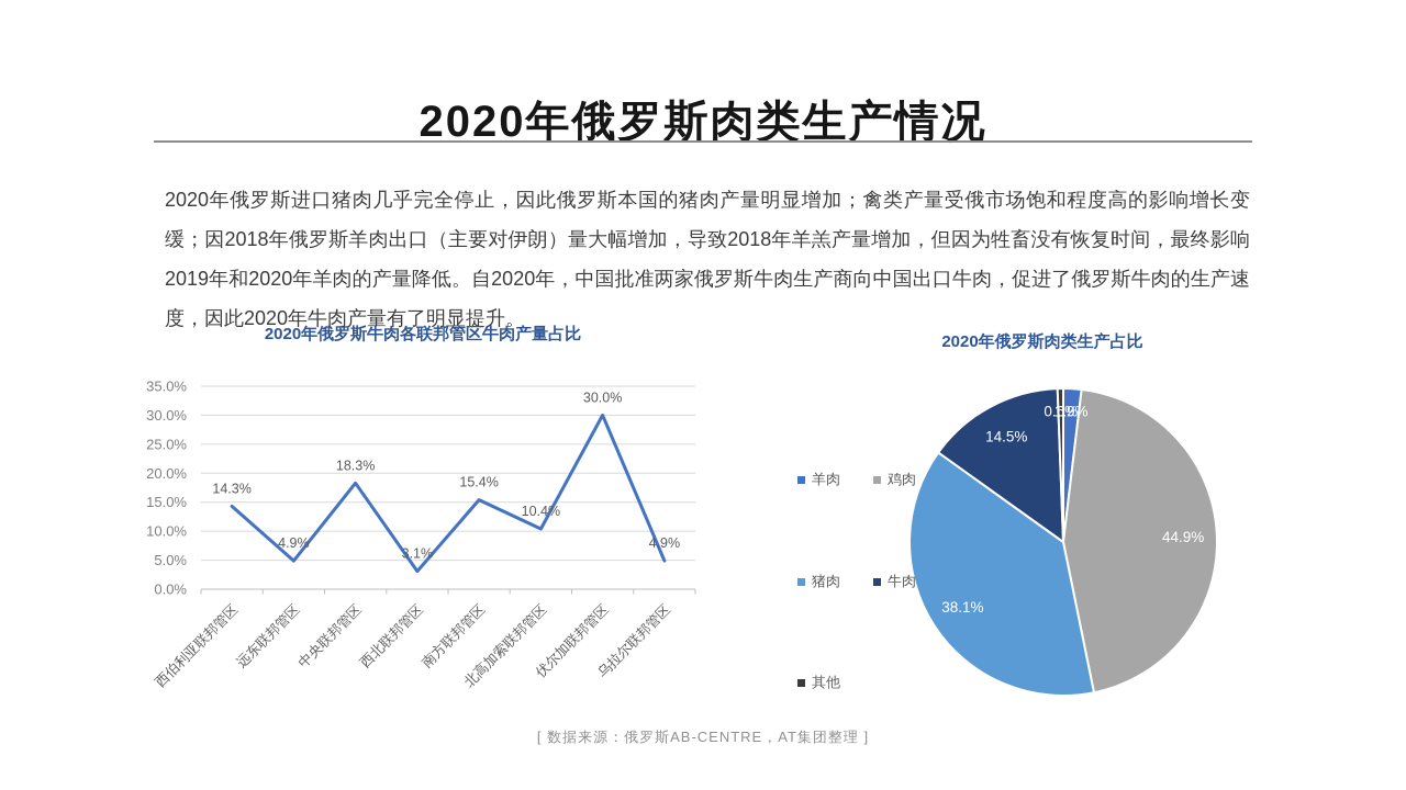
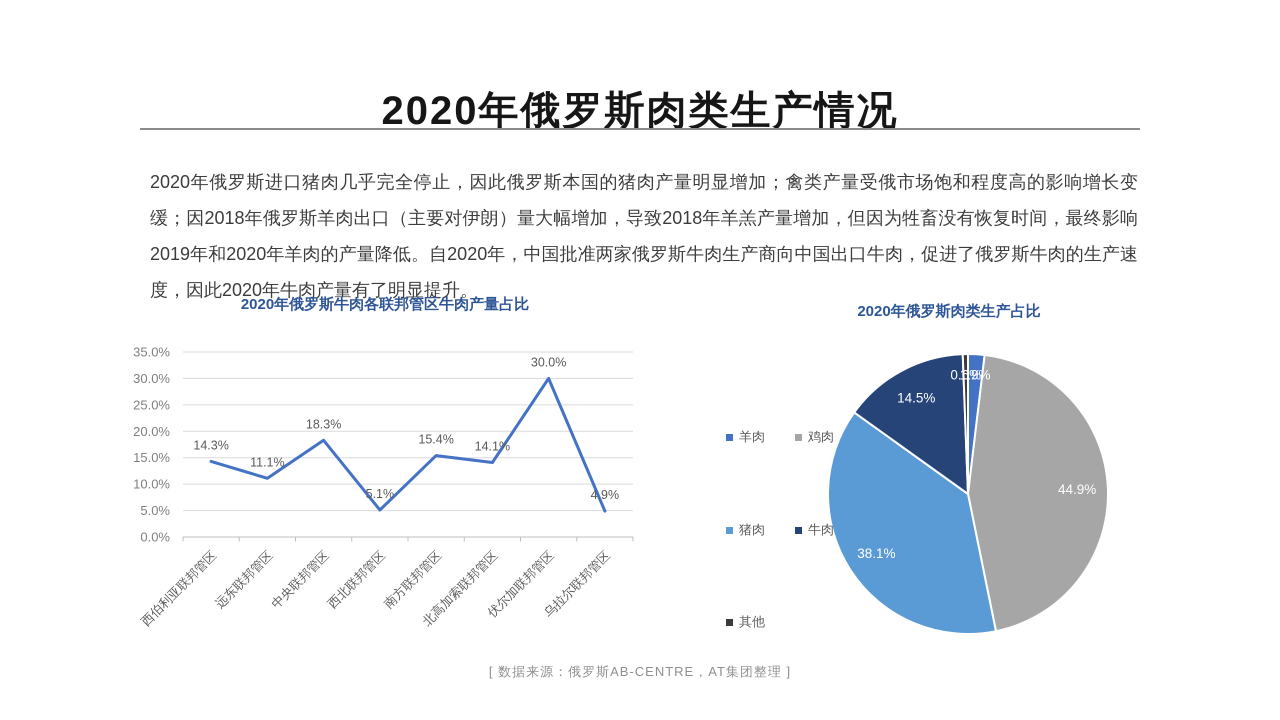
2020年俄罗斯牛肉各联邦管区牛肉产量占比/远东联邦管区: 4.9% -> 11.1%
2020年俄罗斯牛肉各联邦管区牛肉产量占比/西北联邦管区: 3.1% -> 5.1%
2020年俄罗斯牛肉各联邦管区牛肉产量占比/北高加索联邦管区: 10.4% -> 14.1%
